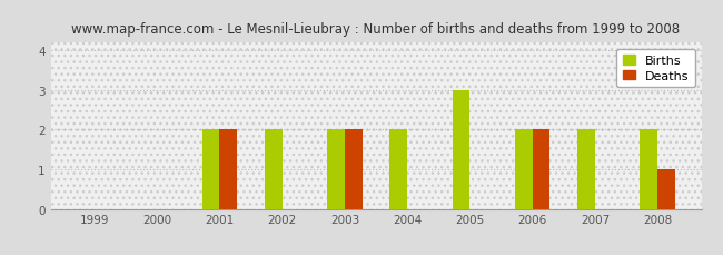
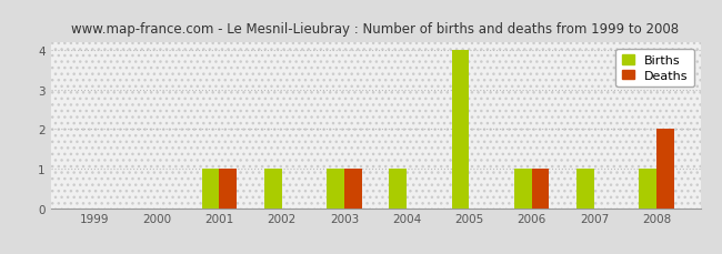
Births/2001: 2 -> 1
Deaths/2001: 2 -> 1
Births/2002: 2 -> 1
Births/2003: 2 -> 1
Deaths/2003: 2 -> 1
Births/2004: 2 -> 1
Births/2005: 3 -> 4
Births/2006: 2 -> 1
Deaths/2006: 2 -> 1
Births/2007: 2 -> 1
Births/2008: 2 -> 1
Deaths/2008: 1 -> 2
